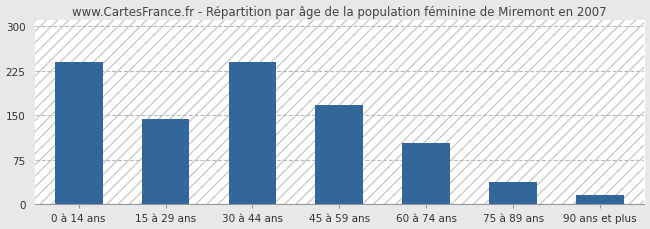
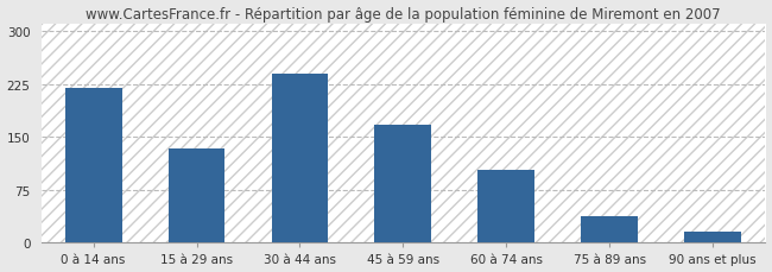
0 à 14 ans: 240 -> 220
15 à 29 ans: 144 -> 133
